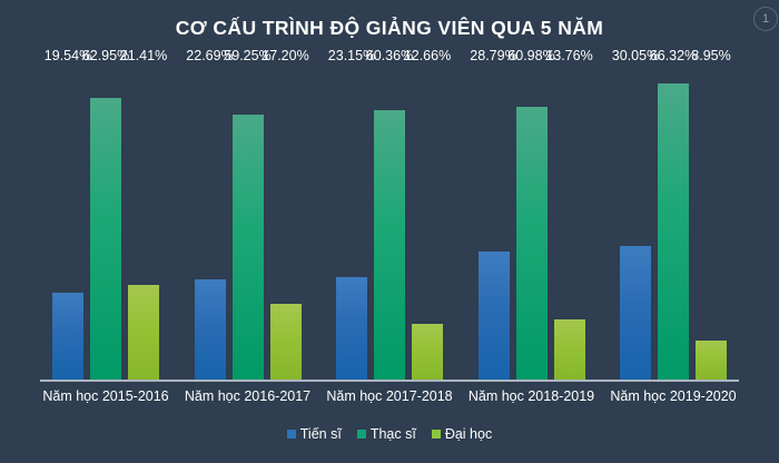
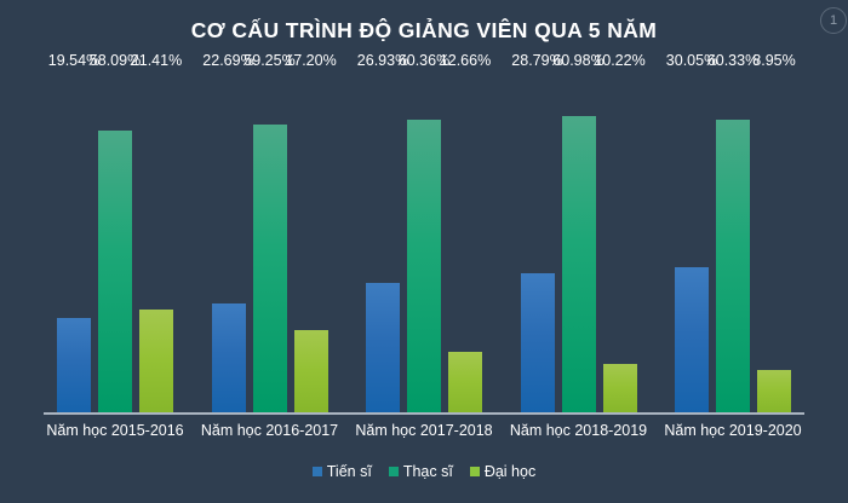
Thạc sĩ/Năm học 2015-2016: 62.95% -> 58.09%
Tiến sĩ/Năm học 2017-2018: 23.15% -> 26.93%
Đại học/Năm học 2018-2019: 13.76% -> 10.22%
Thạc sĩ/Năm học 2019-2020: 66.32% -> 60.33%
